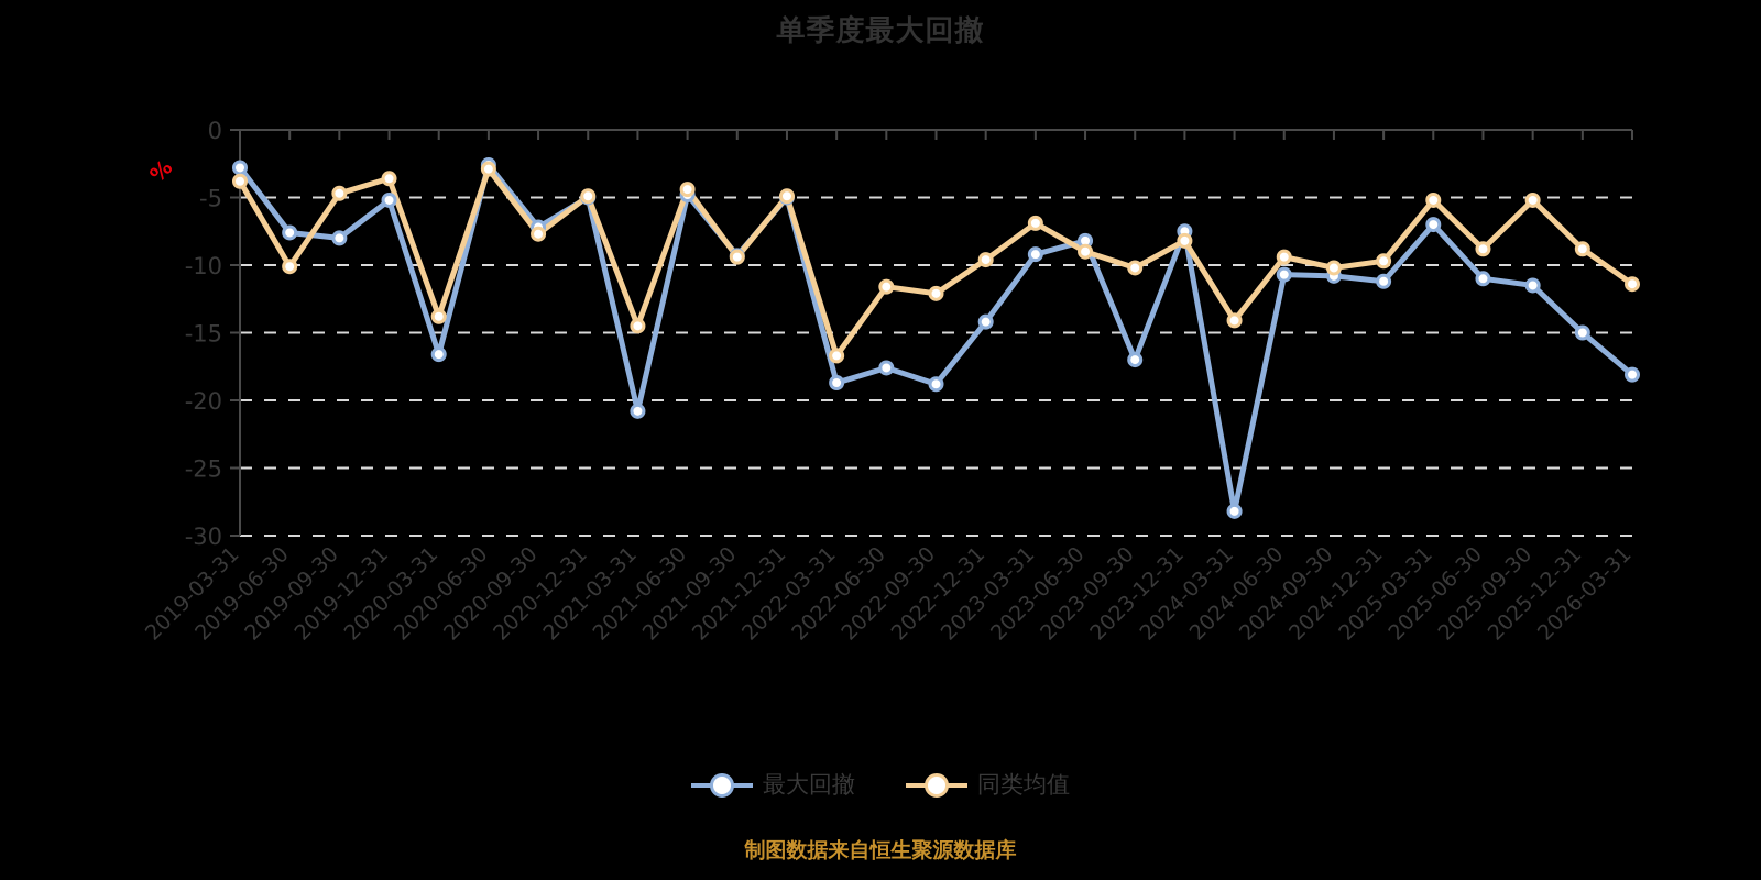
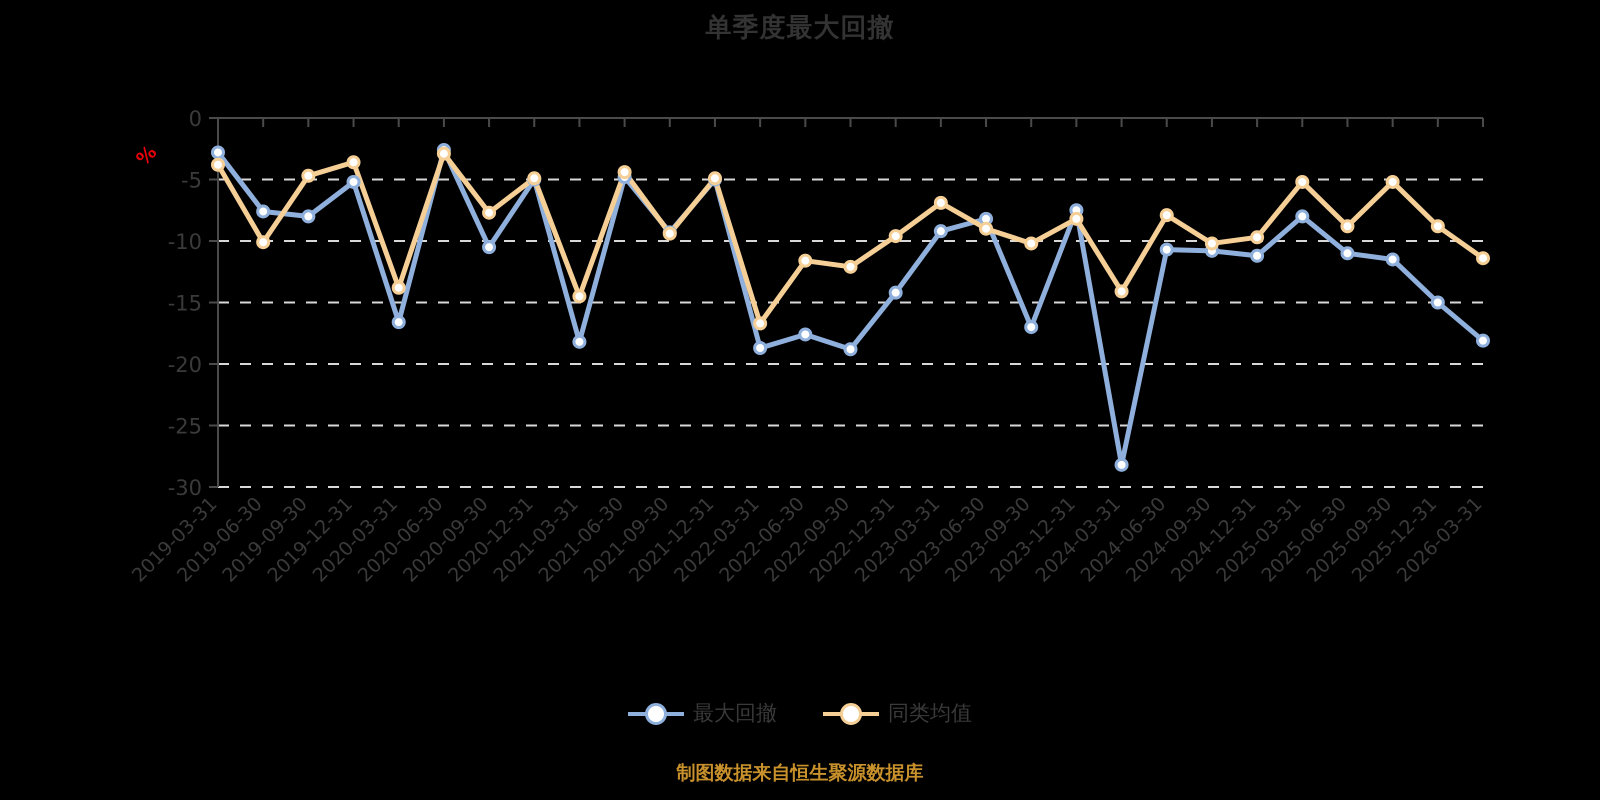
最大回撤/2020-09-30: -7.2 -> -10.5
最大回撤/2021-03-31: -20.8 -> -18.2
同类均值/2024-06-30: -9.4 -> -7.9
最大回撤/2025-03-31: -7.0 -> -8.0
